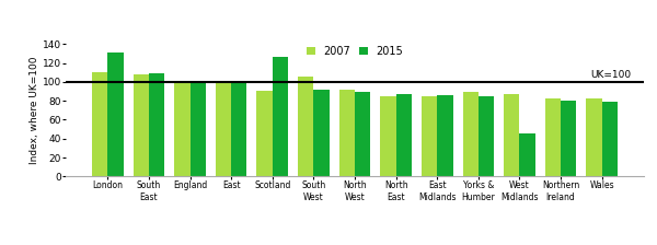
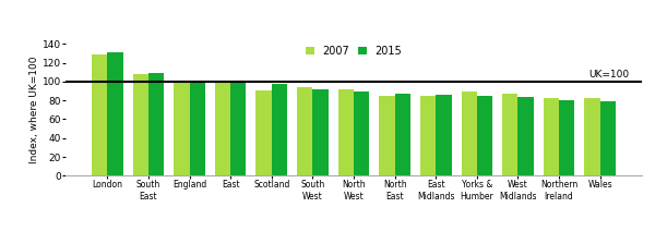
2007/London: 110 -> 129
2015/Scotland: 126 -> 98
2007/South West: 106 -> 94
2015/West Midlands: 46 -> 84
